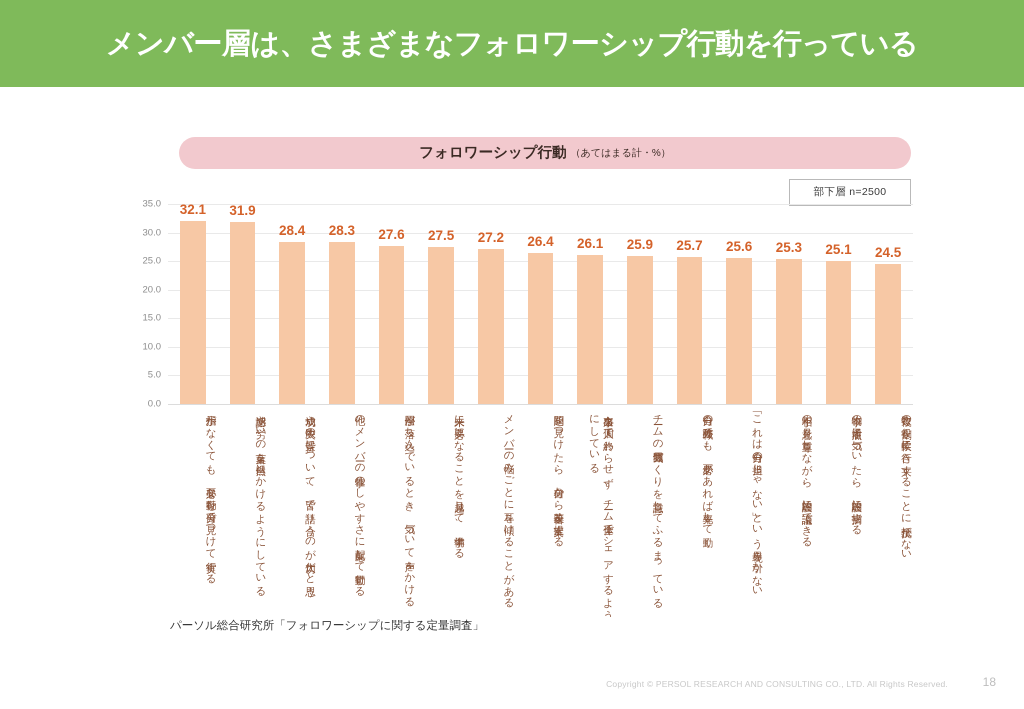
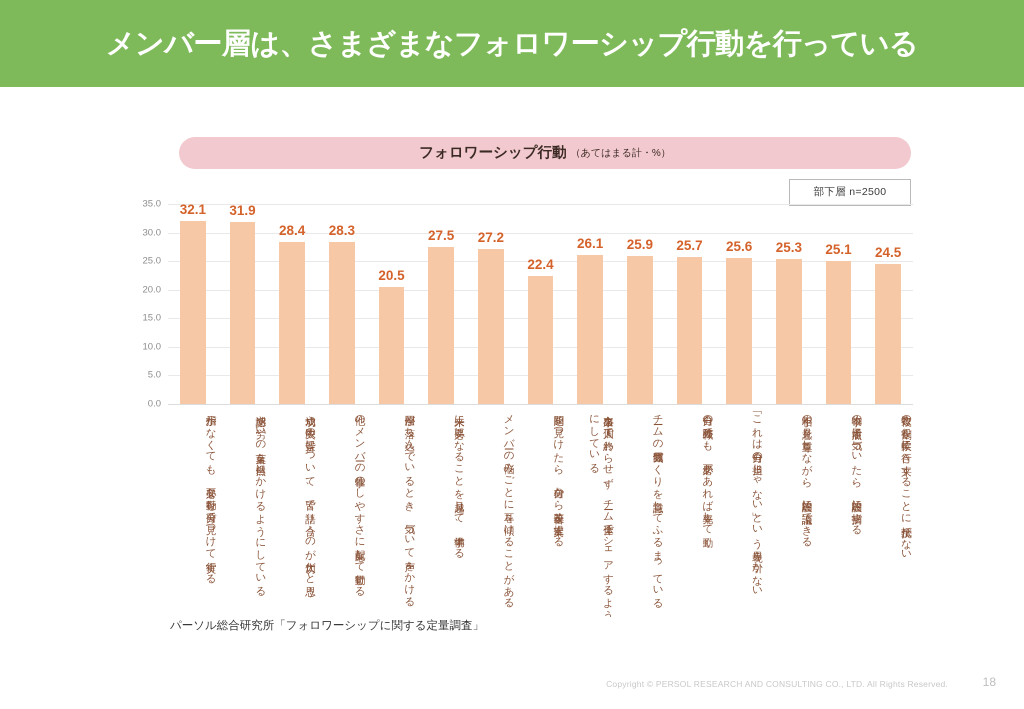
同僚が落ち込んでいるとき、気づいて声をかける: 27.6 -> 20.5
問題を見つけたら、自分から改善策を提案する: 26.4 -> 22.4
